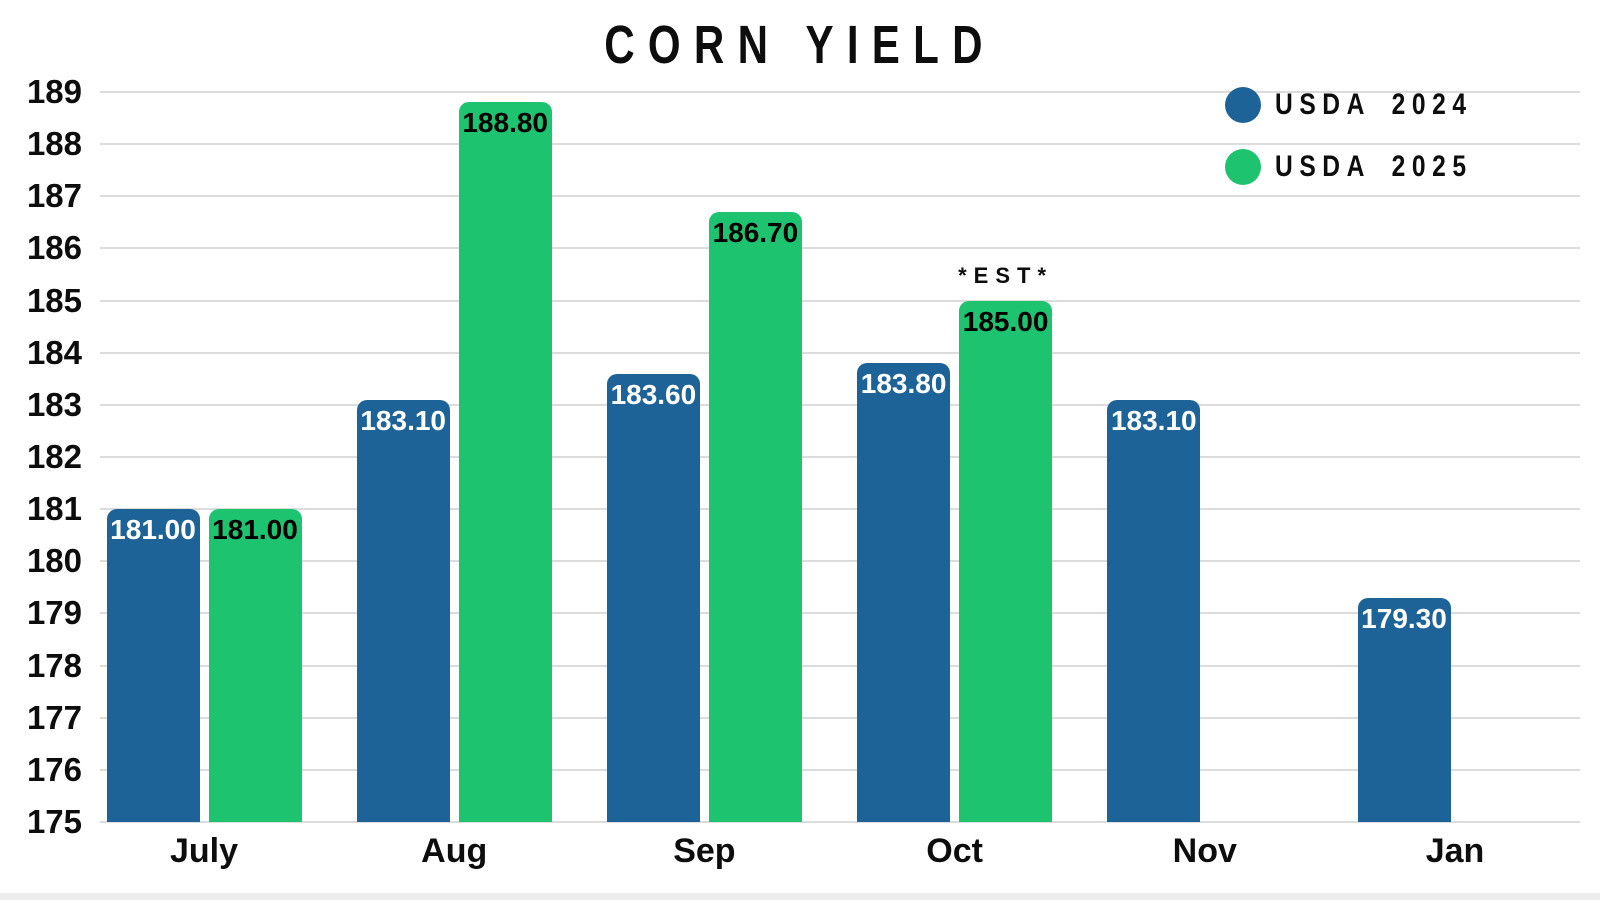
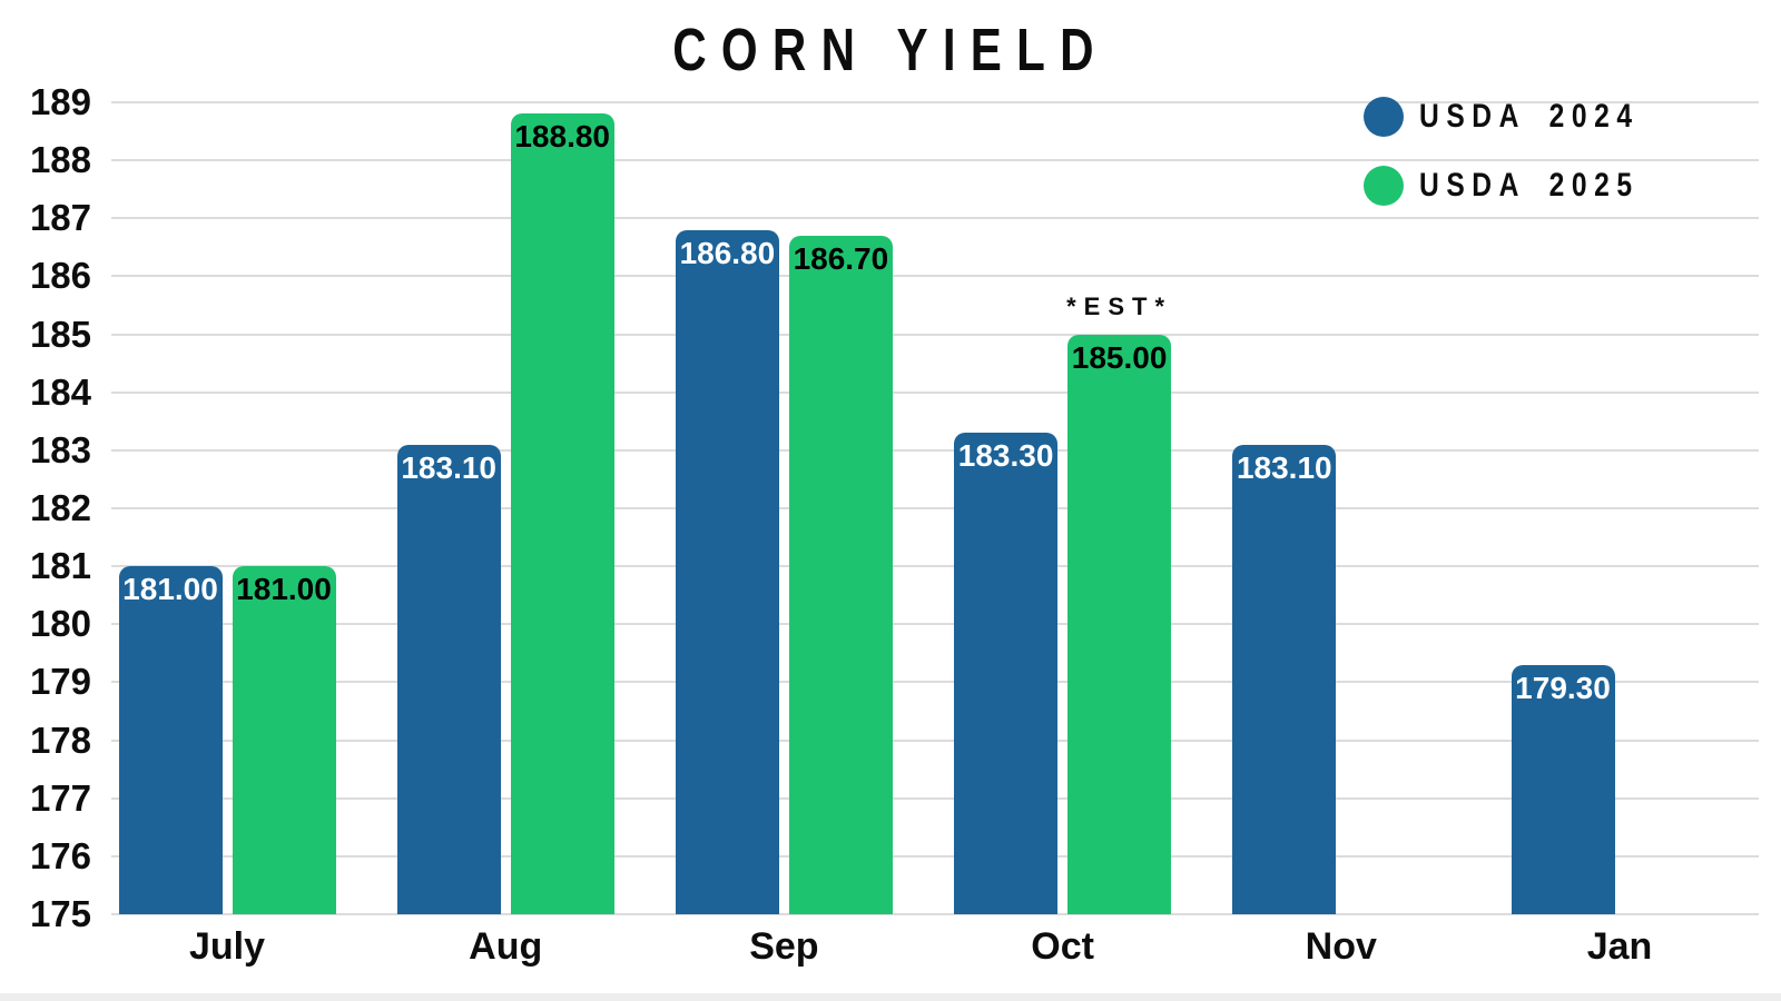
USDA 2024/Sep: 183.60 -> 186.80
USDA 2024/Oct: 183.80 -> 183.30
